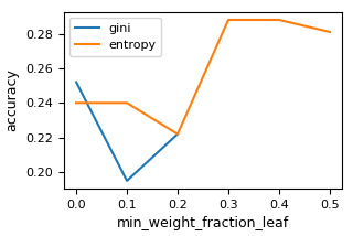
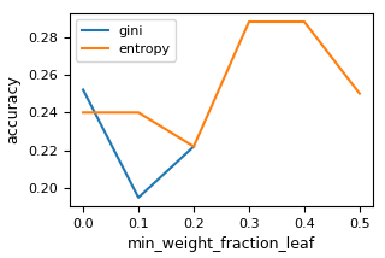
entropy/0.5: 0.281 -> 0.250
